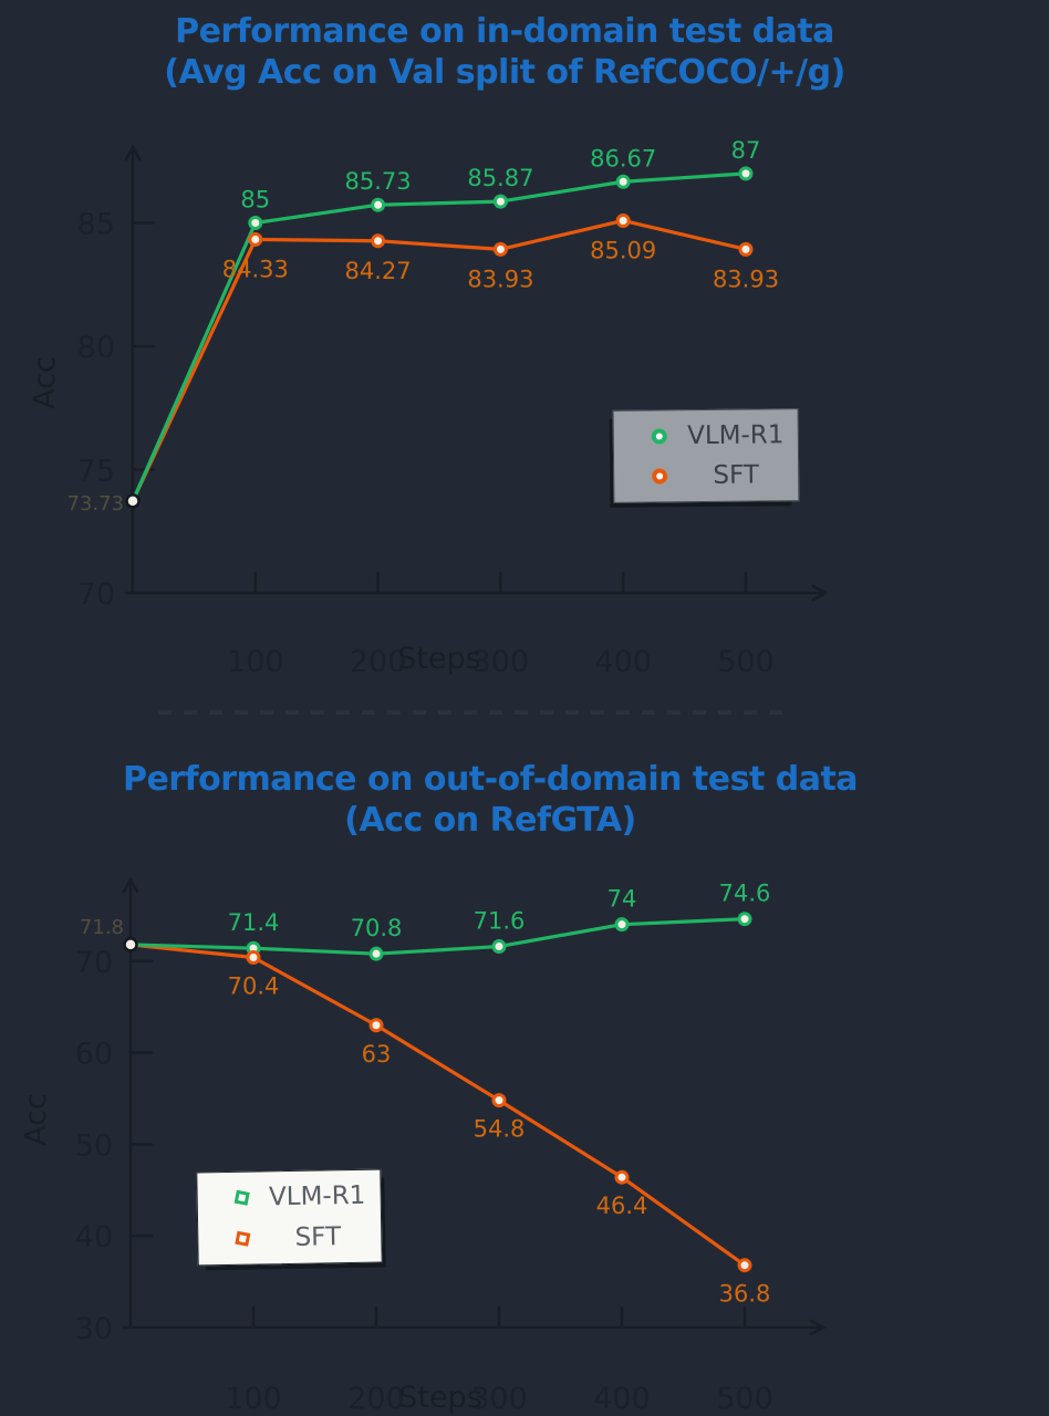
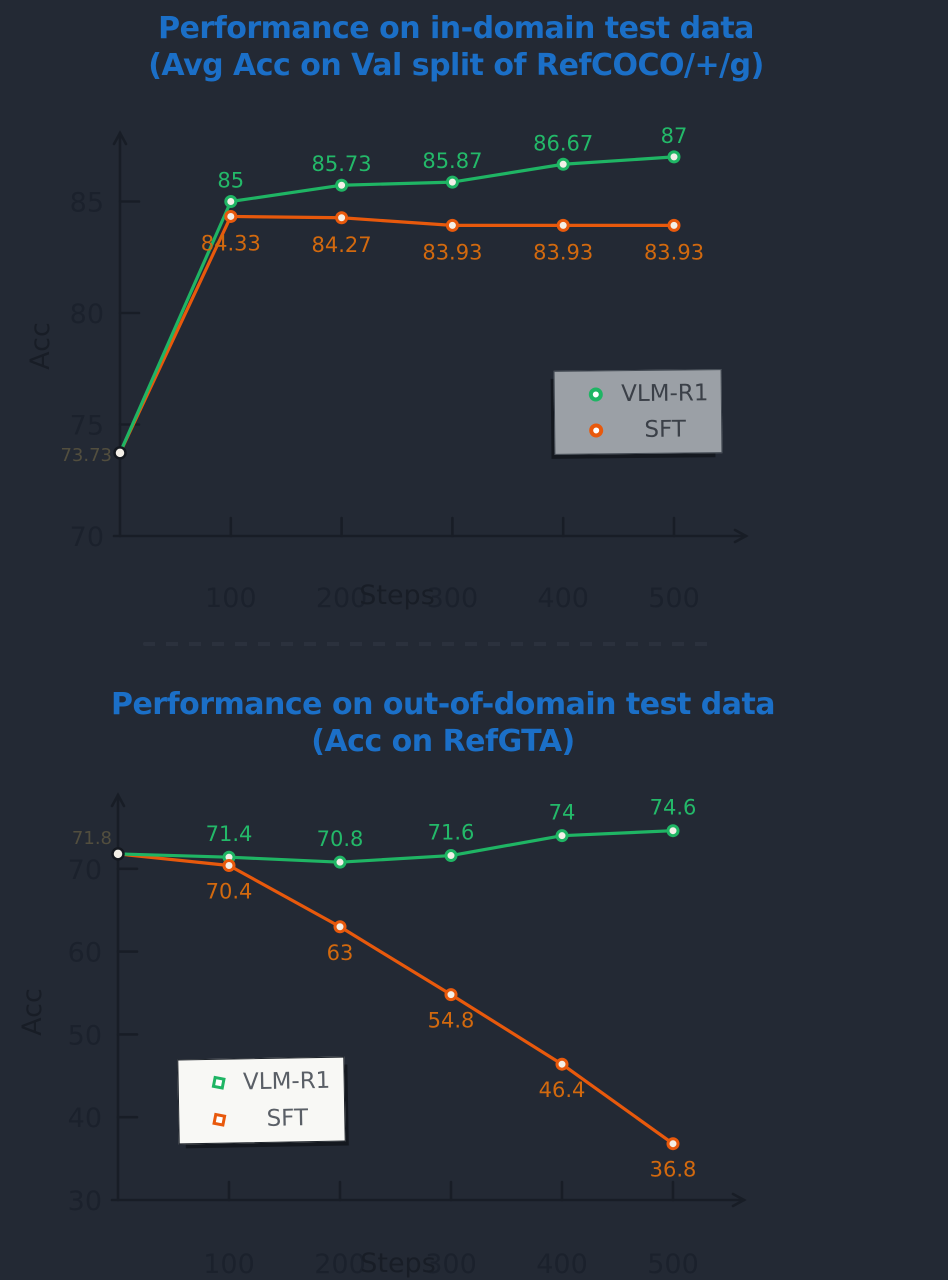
Performance on in-domain test data/SFT/400: 85.09 -> 83.93
